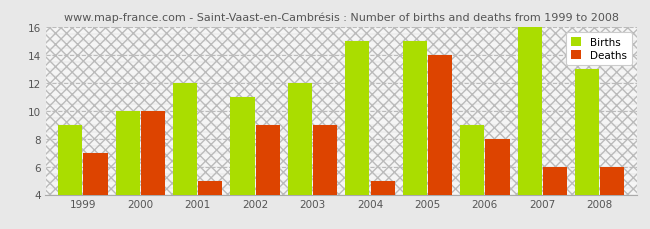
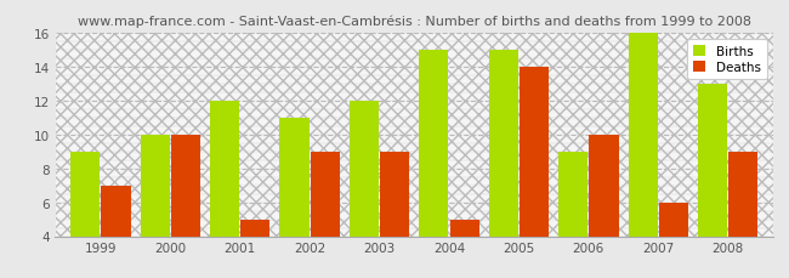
Deaths/2006: 8 -> 10
Deaths/2008: 6 -> 9
